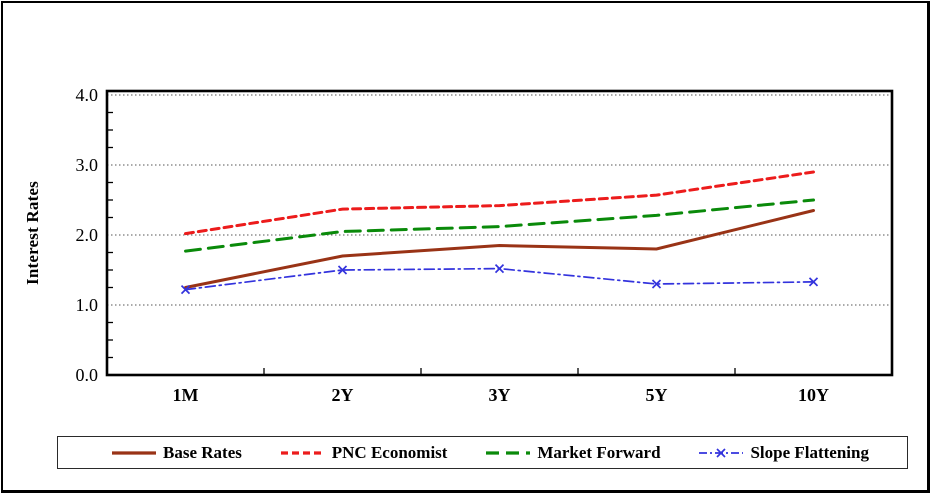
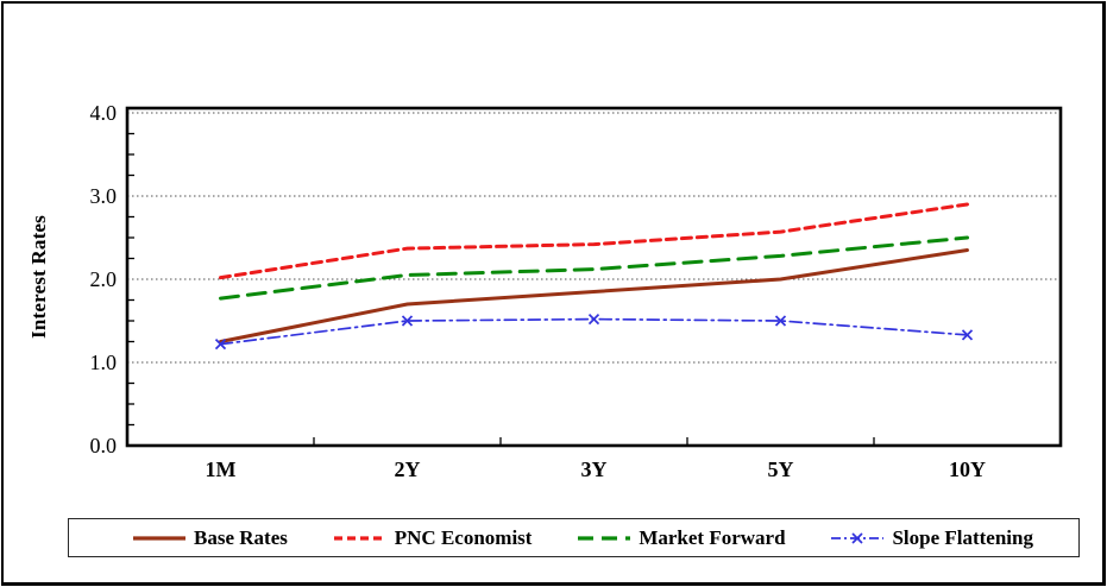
Base Rates/5Y: 1.8 -> 2.0
Slope Flattening/5Y: 1.3 -> 1.5
